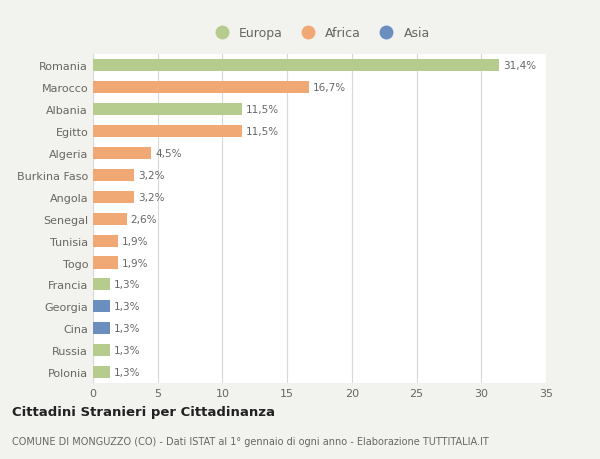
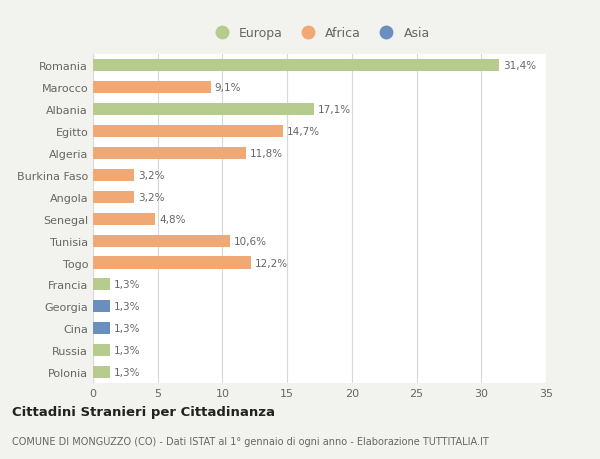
Marocco: 16,7% -> 9,1%
Albania: 11,5% -> 17,1%
Egitto: 11,5% -> 14,7%
Algeria: 4,5% -> 11,8%
Senegal: 2,6% -> 4,8%
Tunisia: 1,9% -> 10,6%
Togo: 1,9% -> 12,2%
